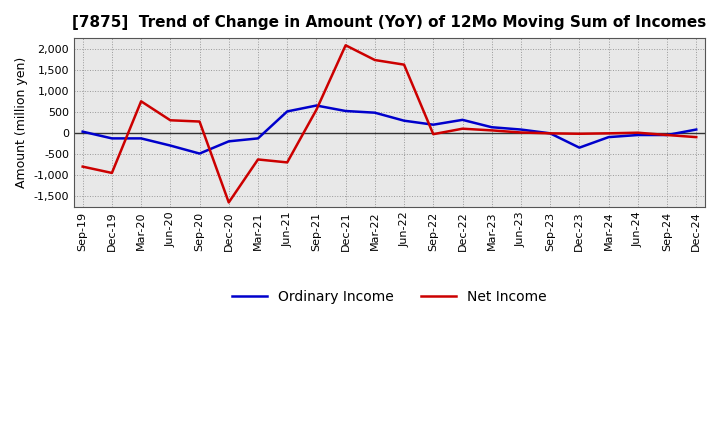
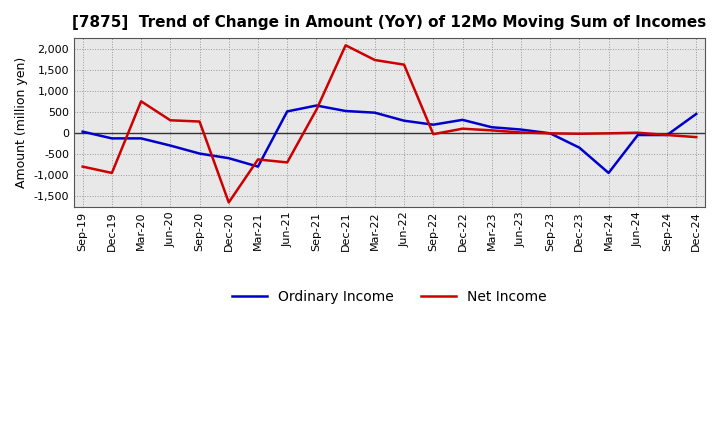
Ordinary Income/Dec-20: -200 -> -600
Ordinary Income/Mar-21: -130 -> -800
Ordinary Income/Mar-24: -100 -> -950
Ordinary Income/Dec-24: 80 -> 450
